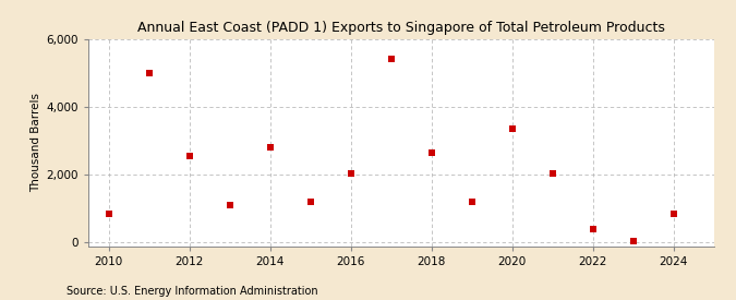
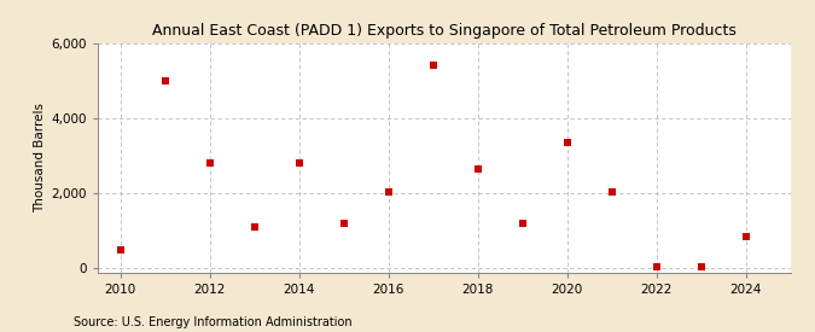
2010: 850 -> 500
2012: 2,550 -> 2,800
2022: 400 -> 30
